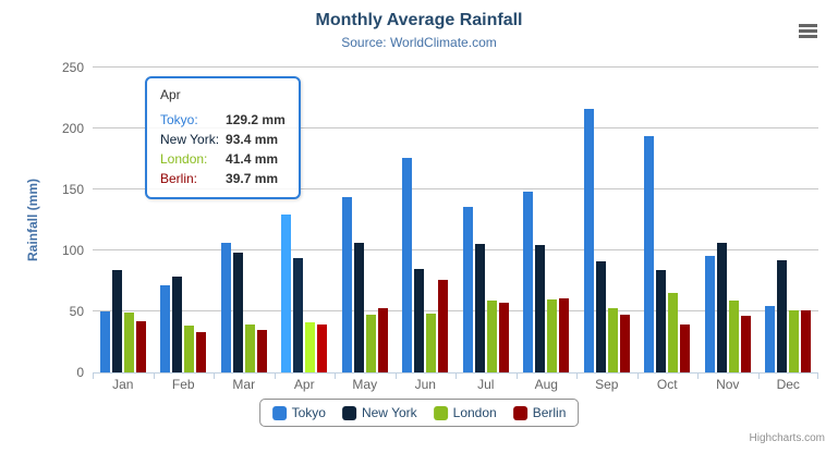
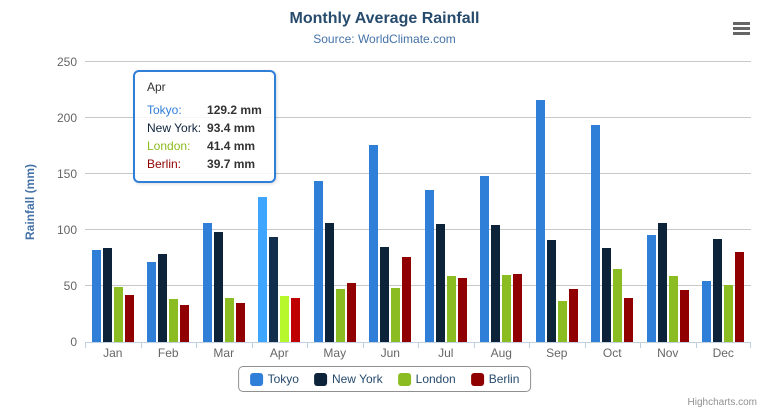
Tokyo/Jan: 50 -> 82
London/Sep: 52 -> 37
Berlin/Dec: 51 -> 80
